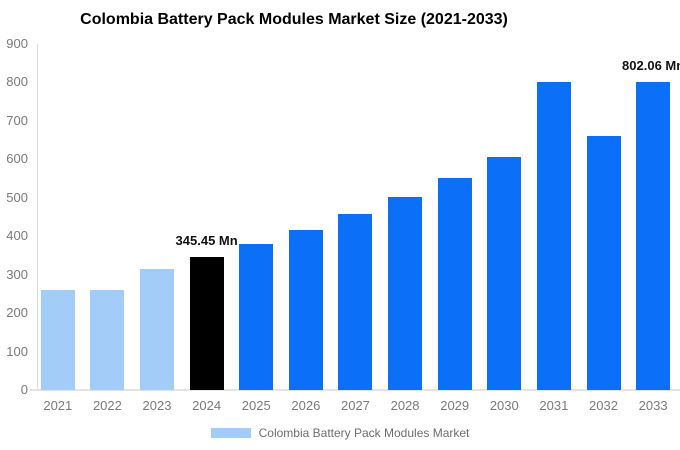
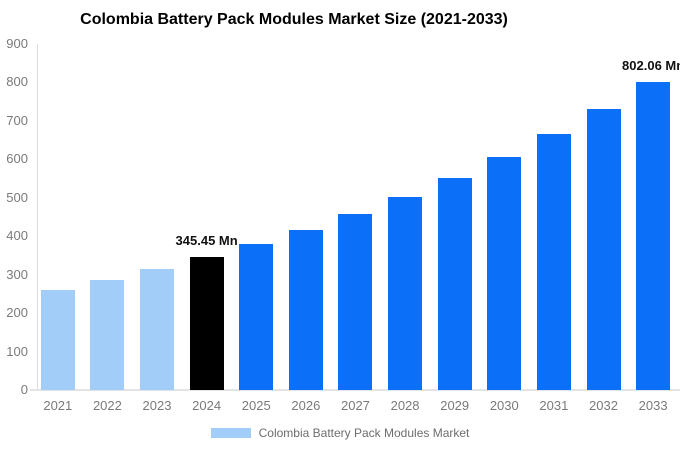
2022: 260 -> 290
2031: 800 -> 660
2032: 660 -> 730
